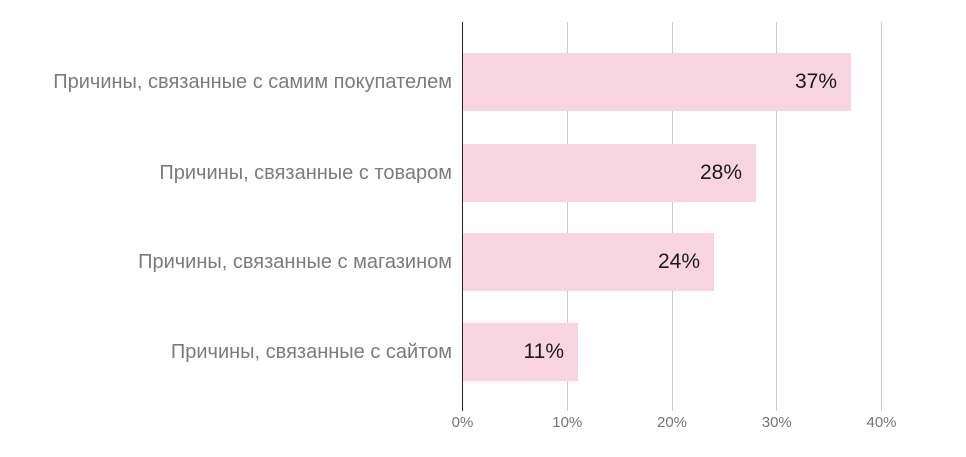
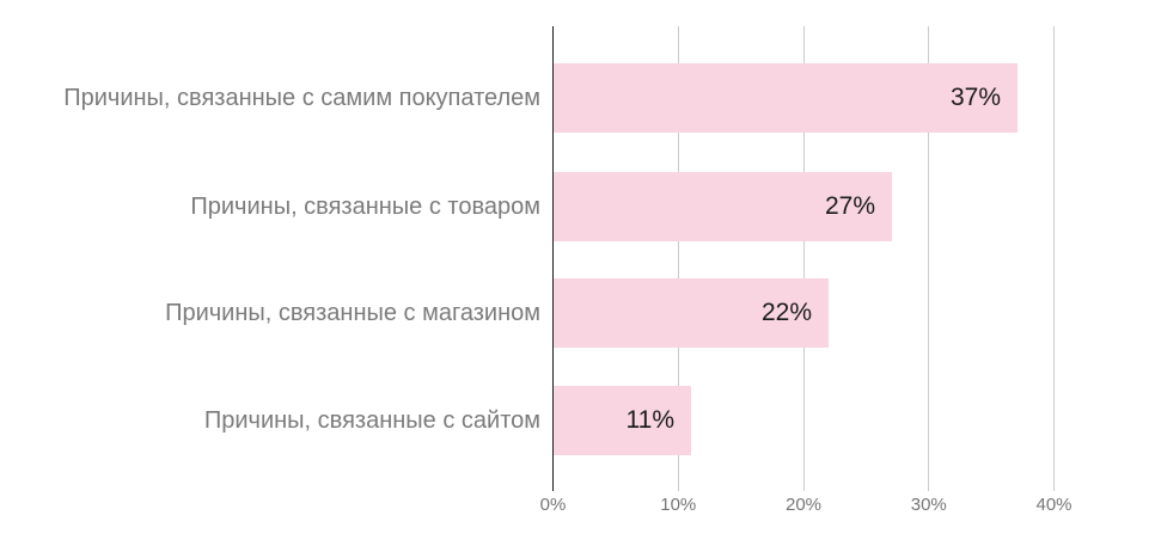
Причины, связанные с товаром: 28% -> 27%
Причины, связанные с магазином: 24% -> 22%
